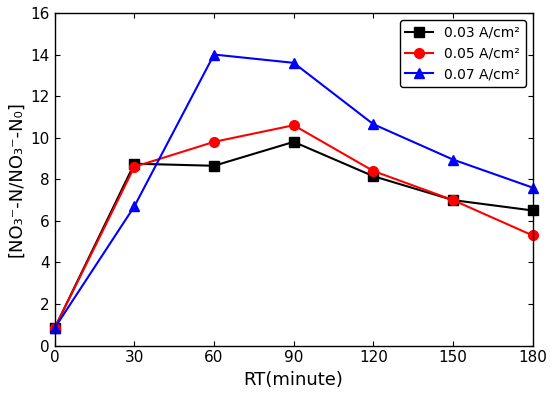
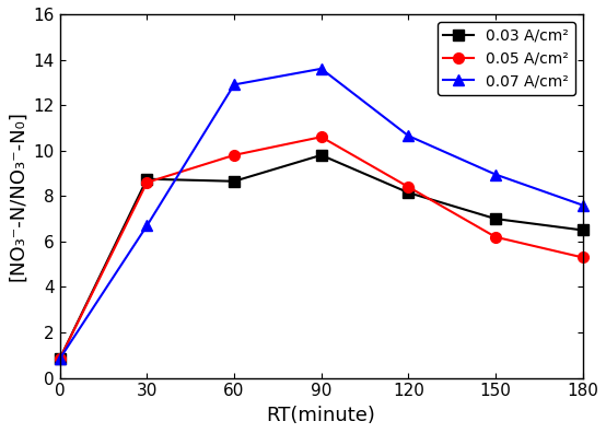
0.07 A/cm²/60: 14.00 -> 12.90
0.05 A/cm²/150: 7.00 -> 6.20
